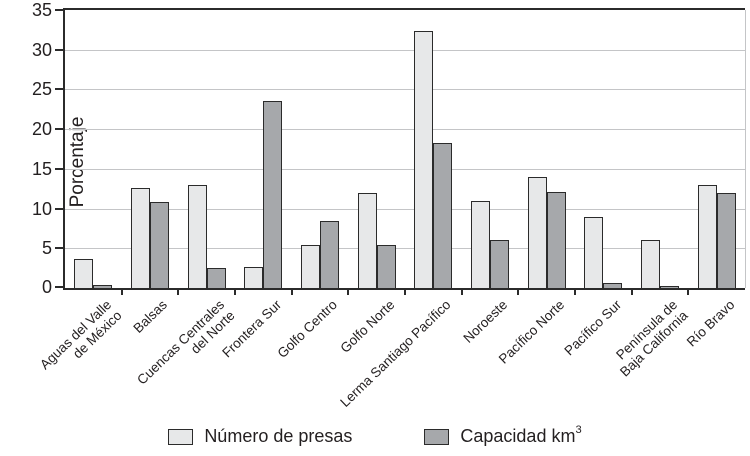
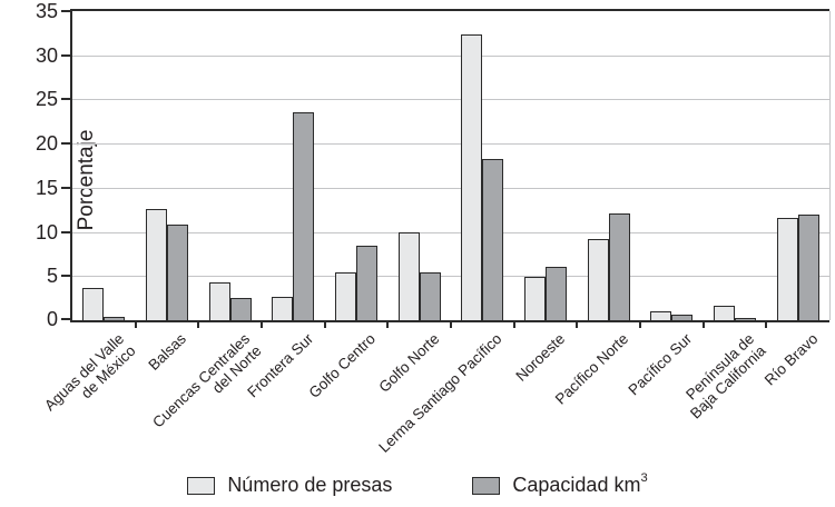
Número de presas/Cuencas Centrales del Norte: 13 -> 4
Número de presas/Golfo Norte: 12 -> 10
Número de presas/Noroeste: 11 -> 5
Número de presas/Pacífico Norte: 14 -> 9
Número de presas/Pacífico Sur: 9 -> 1
Número de presas/Península de Baja California: 6 -> 2
Número de presas/Río Bravo: 13 -> 12
